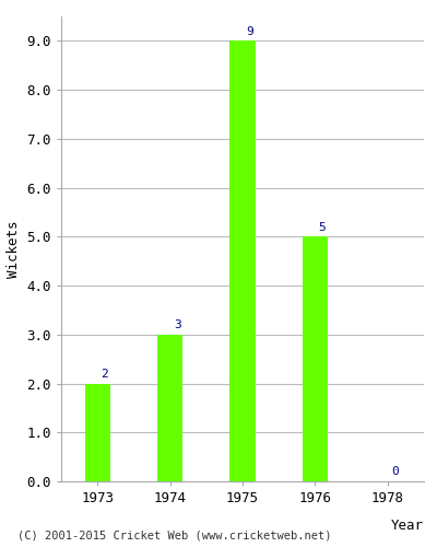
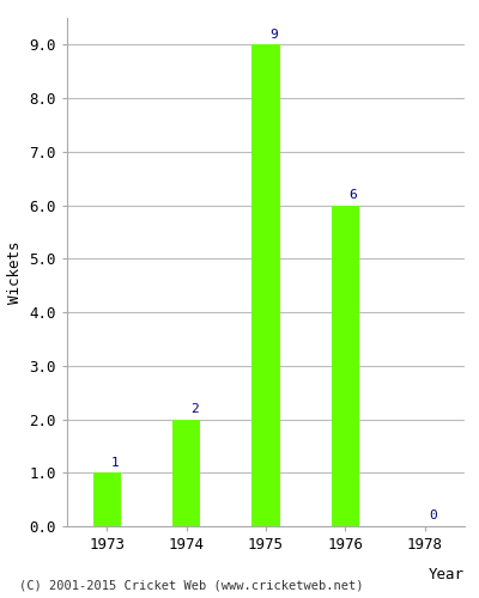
1973: 2 -> 1
1974: 3 -> 2
1976: 5 -> 6
